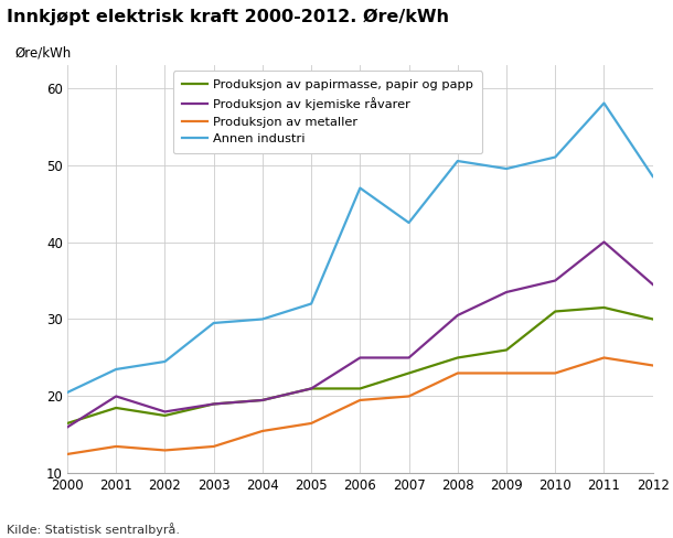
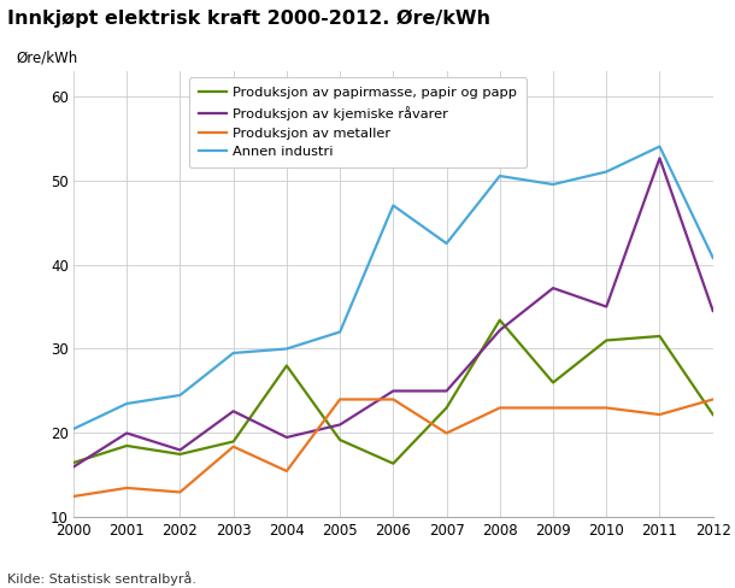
Produksjon av kjemiske råvarer/2003: 19.0 -> 22.6
Produksjon av metaller/2003: 13.5 -> 18.4
Produksjon av papirmasse, papir og papp/2004: 19.5 -> 28.0
Produksjon av papirmasse, papir og papp/2005: 21.0 -> 19.2
Produksjon av metaller/2005: 16.5 -> 24.0
Produksjon av papirmasse, papir og papp/2006: 21.0 -> 16.4
Produksjon av metaller/2006: 19.5 -> 24.0
Produksjon av papirmasse, papir og papp/2008: 25.0 -> 33.4
Produksjon av kjemiske råvarer/2008: 30.5 -> 32.2
Produksjon av kjemiske råvarer/2009: 33.5 -> 37.2
Produksjon av kjemiske råvarer/2011: 40.0 -> 52.6
Produksjon av metaller/2011: 25.0 -> 22.2
Annen industri/2011: 58.0 -> 54.0
Produksjon av papirmasse, papir og papp/2012: 30.0 -> 22.2
Annen industri/2012: 48.5 -> 40.8
